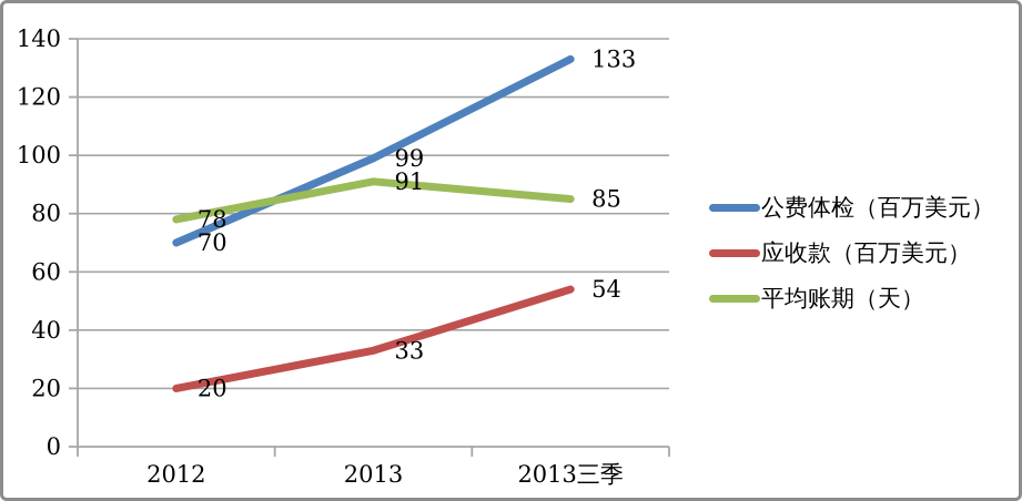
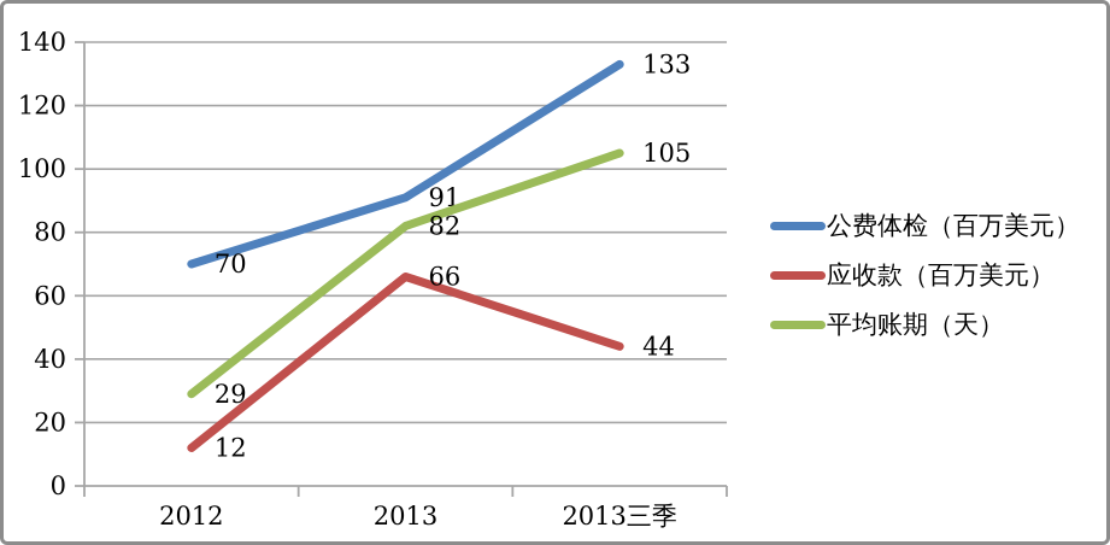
应收款（百万美元）/2012: 20 -> 12
平均账期（天）/2012: 78 -> 29
公费体检（百万美元）/2013: 99 -> 91
应收款（百万美元）/2013: 33 -> 66
平均账期（天）/2013: 91 -> 82
应收款（百万美元）/2013三季: 54 -> 44
平均账期（天）/2013三季: 85 -> 105
